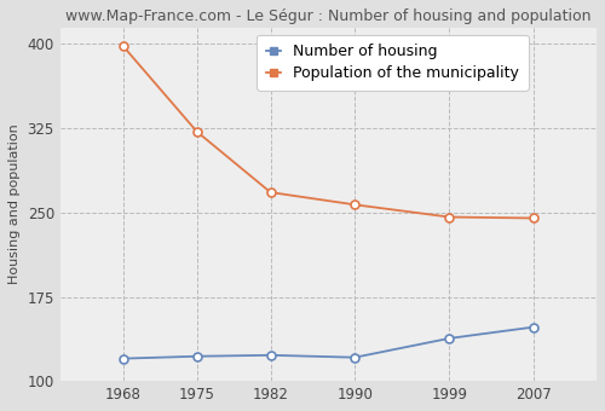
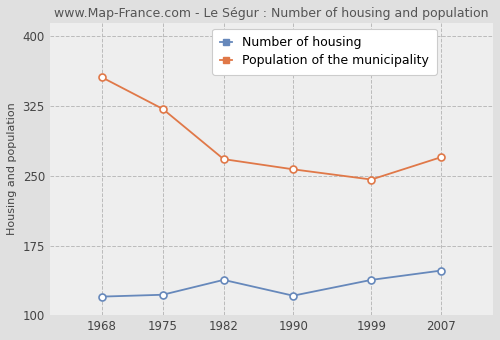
Population of the municipality/1968: 398 -> 356
Number of housing/1982: 123 -> 138
Population of the municipality/2007: 245 -> 270
